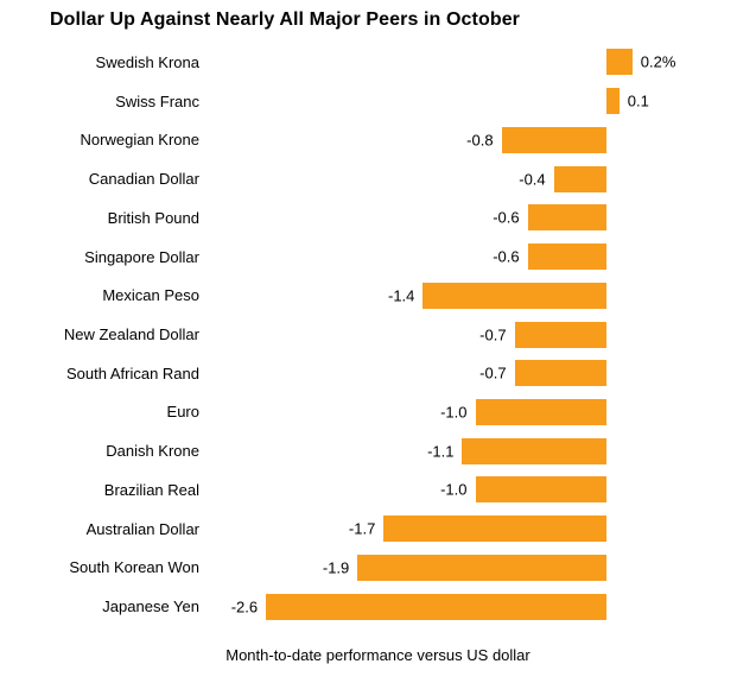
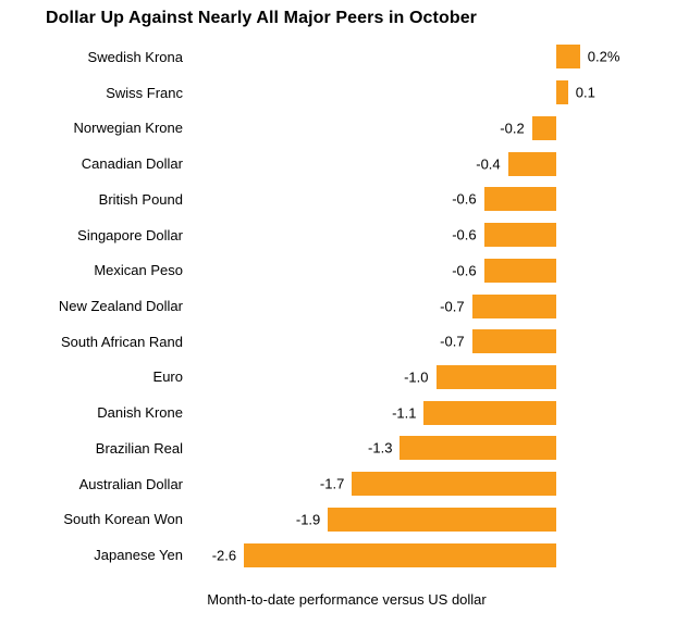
Norwegian Krone: -0.8 -> -0.2
Mexican Peso: -1.4 -> -0.6
Brazilian Real: -1.0 -> -1.3
